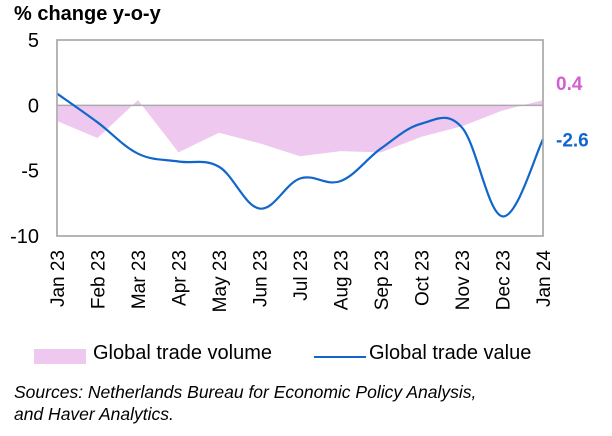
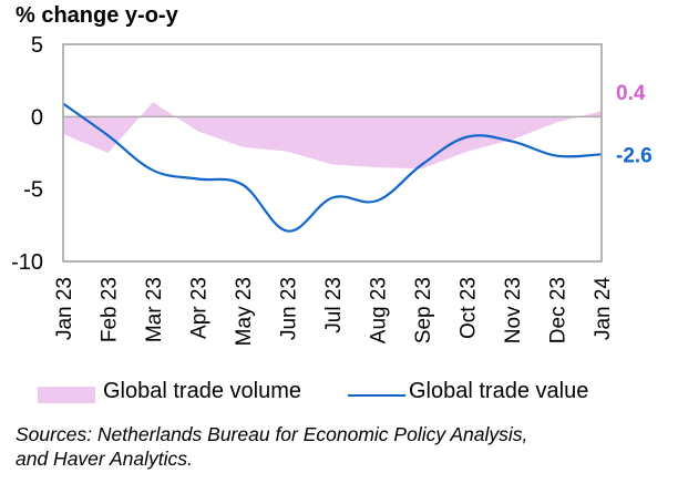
Global trade volume/Mar 23: 0.4 -> 1.0
Global trade volume/Apr 23: -3.6 -> -1.0
Global trade volume/Jun 23: -2.9 -> -2.4
Global trade volume/Jul 23: -3.9 -> -3.3
Global trade value/Dec 23: -8.5 -> -2.7
